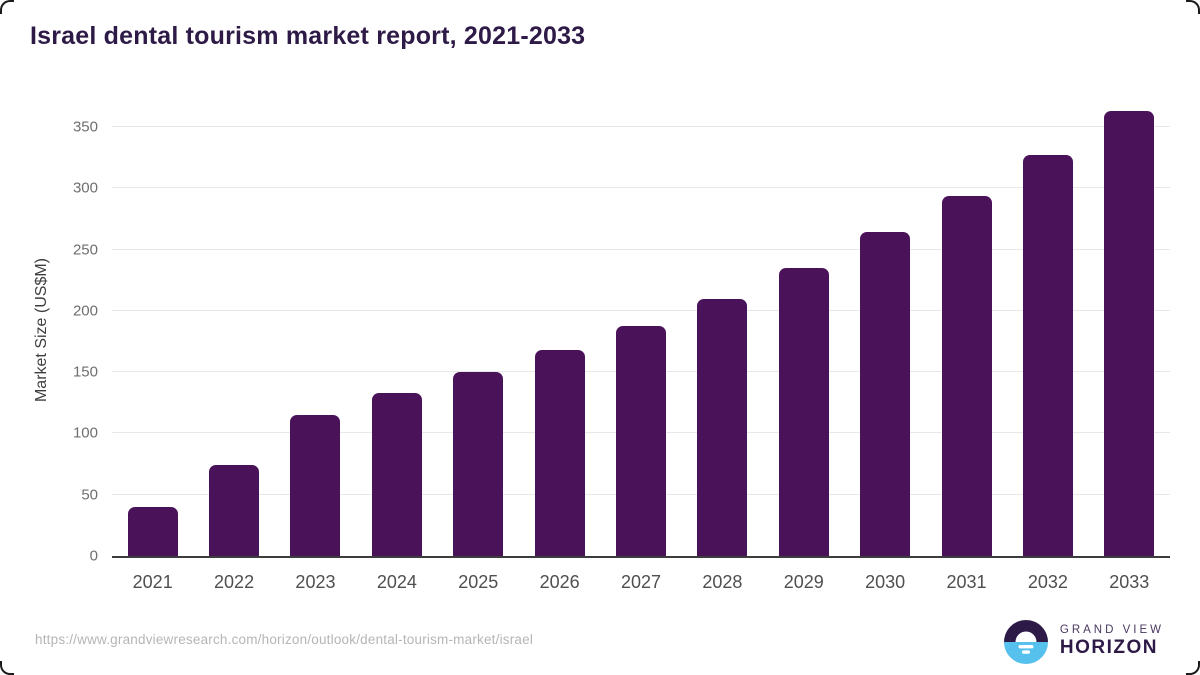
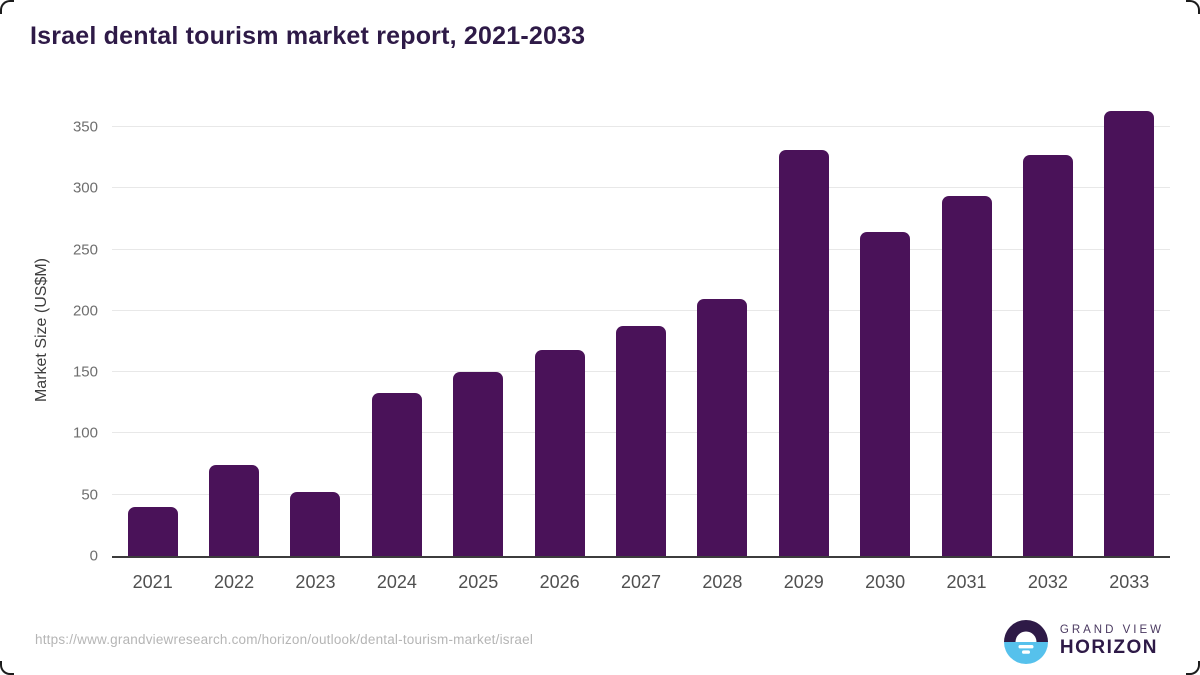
2023: 115 -> 52
2029: 235 -> 331
